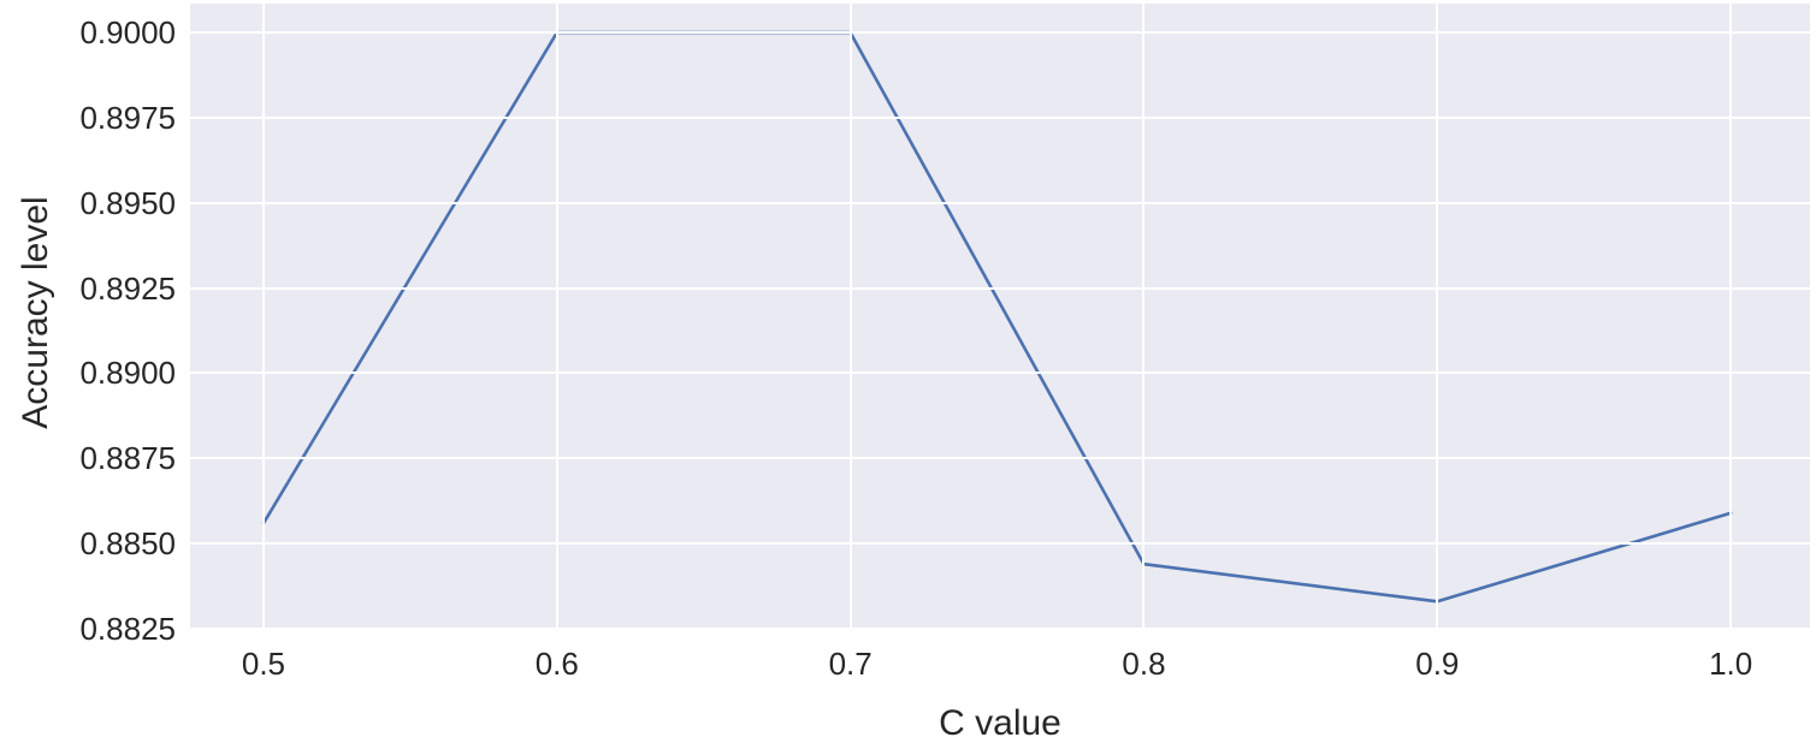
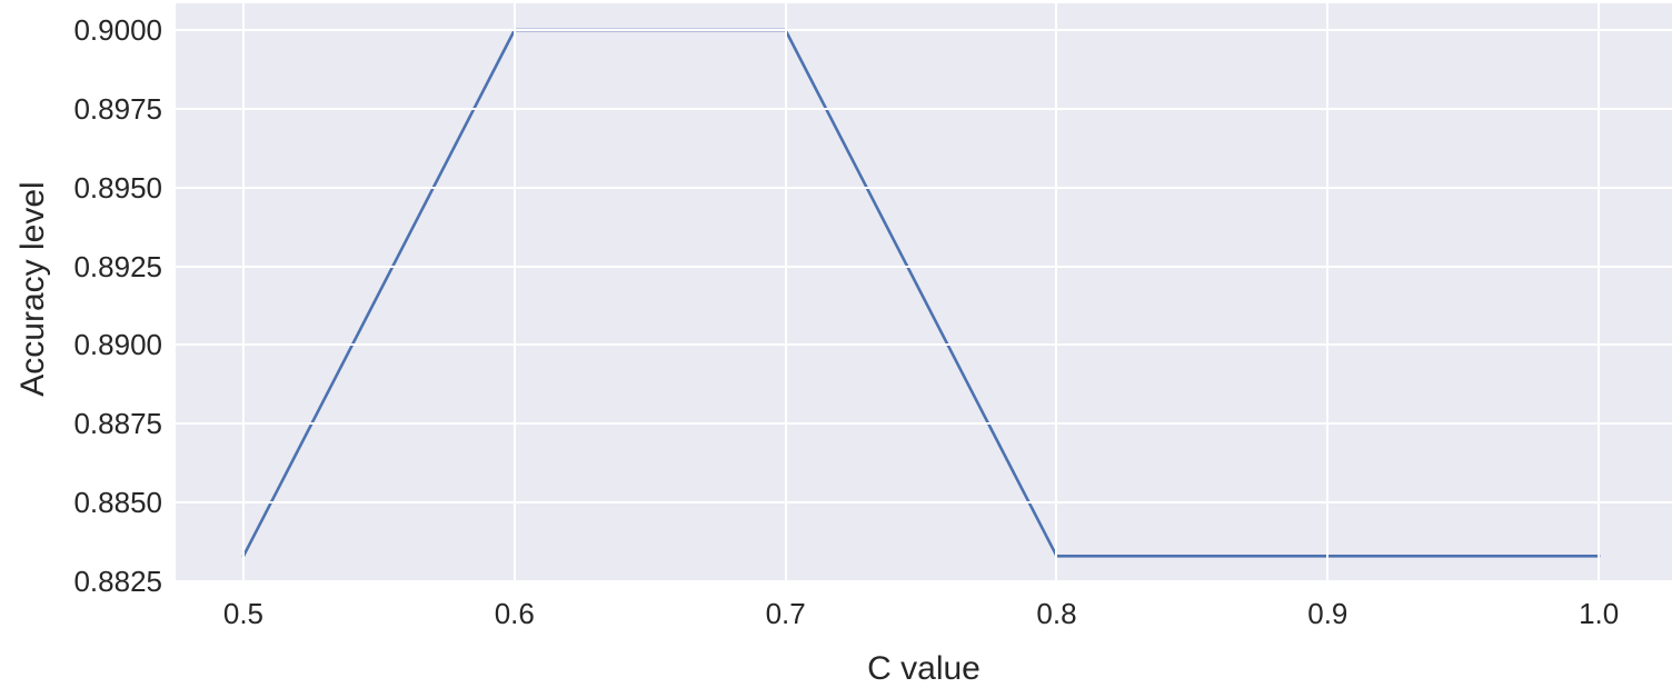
0.5: 0.8856 -> 0.8833
0.8: 0.8844 -> 0.8833
1.0: 0.8859 -> 0.8833
